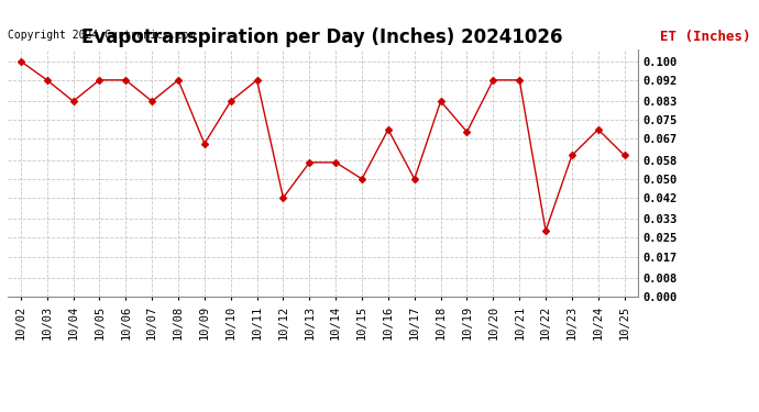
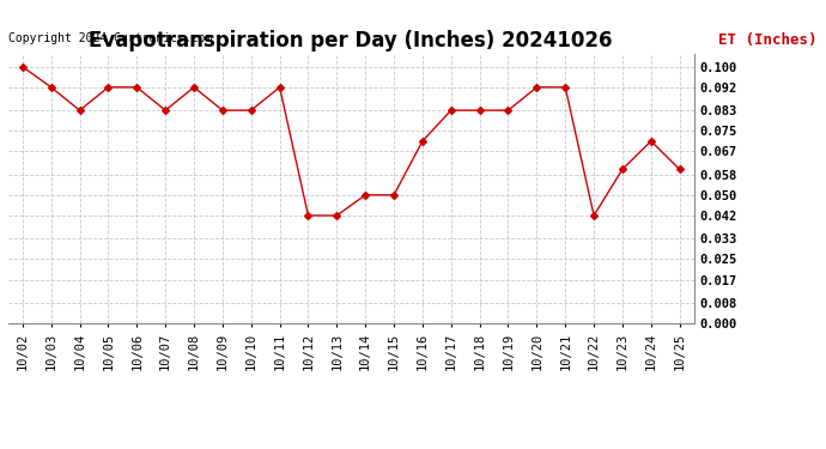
10/09: 0.065 -> 0.083
10/13: 0.057 -> 0.042
10/14: 0.057 -> 0.050
10/17: 0.050 -> 0.083
10/19: 0.070 -> 0.083
10/22: 0.028 -> 0.042
